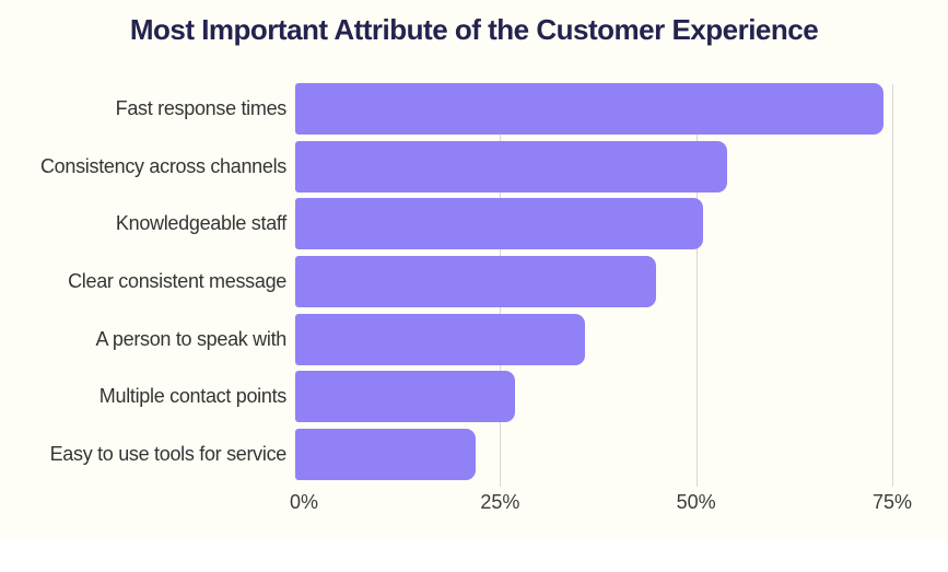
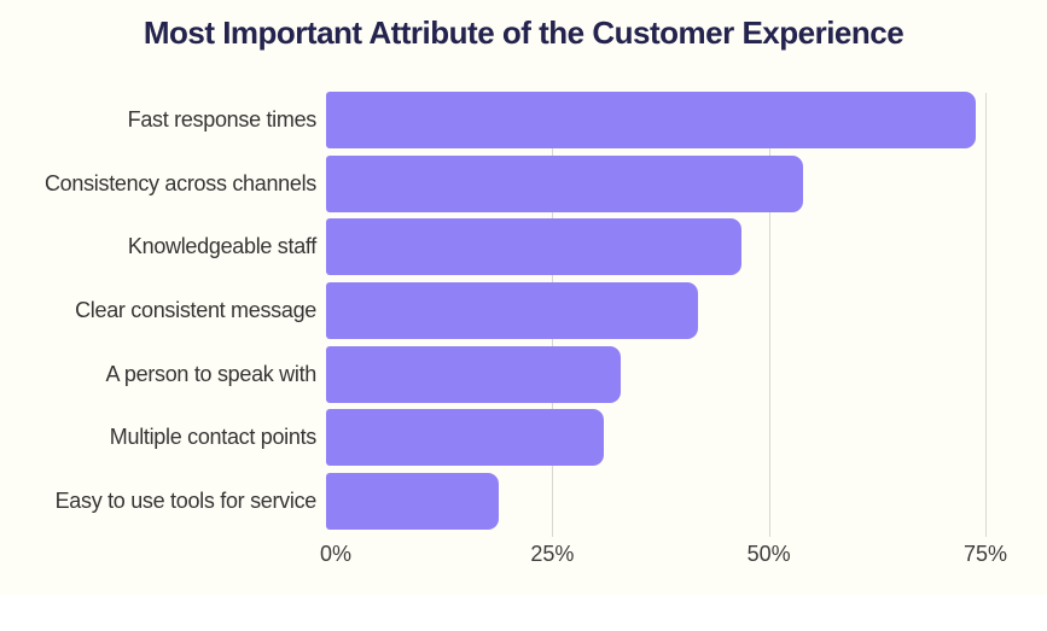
Knowledgeable staff: 52% -> 48%
Clear consistent message: 46% -> 43%
A person to speak with: 37% -> 34%
Multiple contact points: 28% -> 32%
Easy to use tools for service: 23% -> 20%
